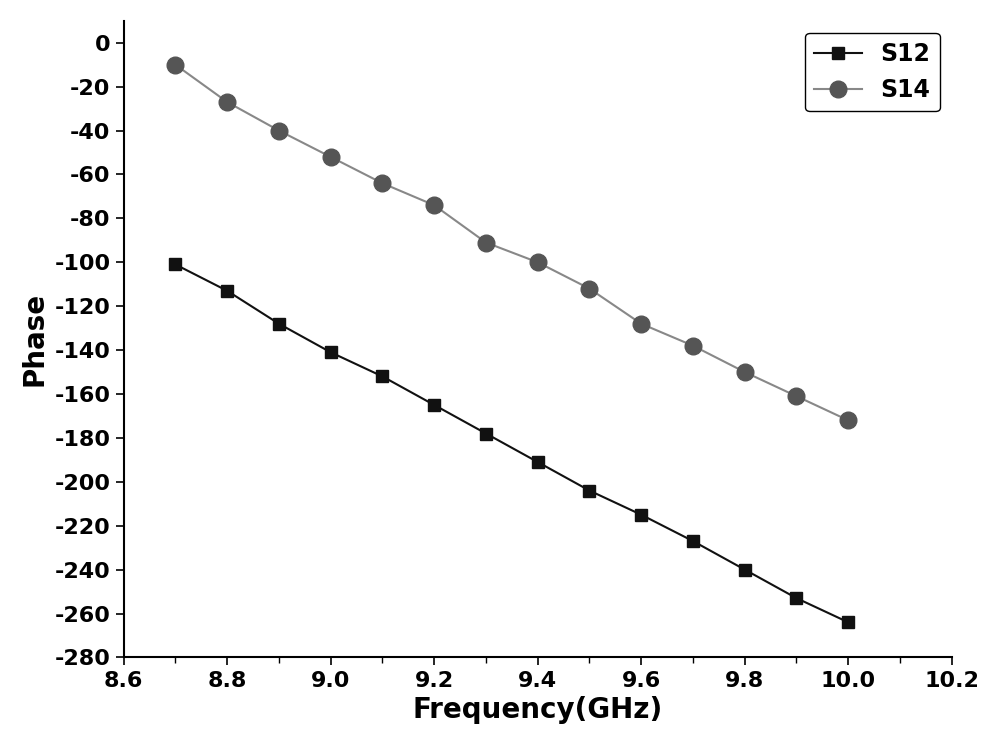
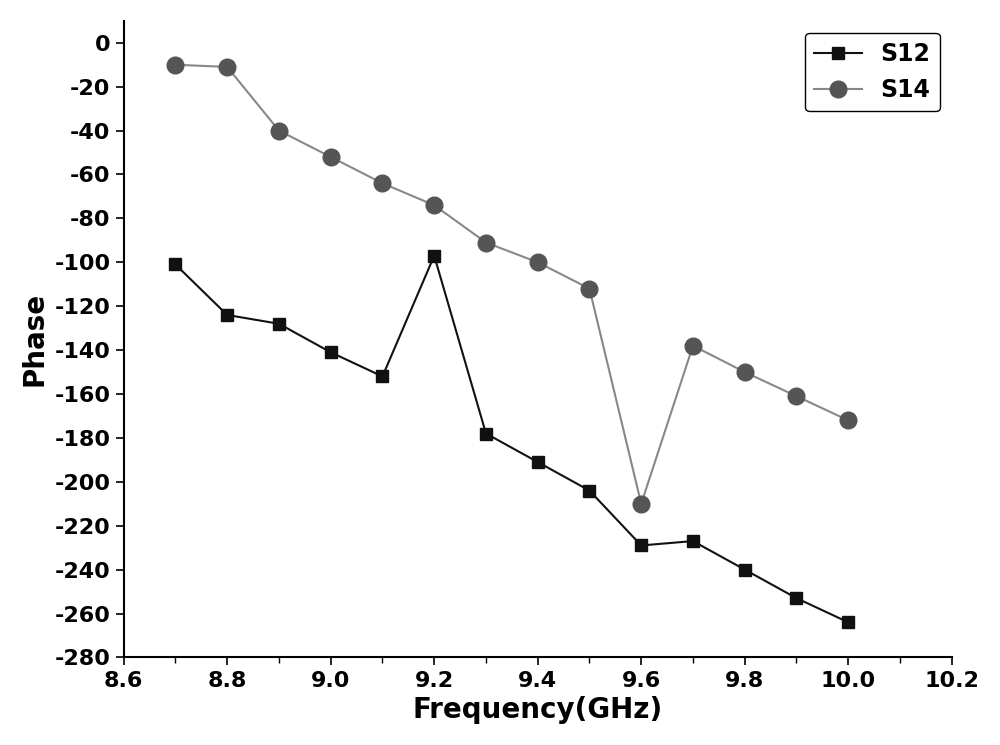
S12/8.8: -113 -> -124
S14/8.8: -27 -> -11
S12/9.2: -165 -> -97
S12/9.6: -215 -> -229
S14/9.6: -128 -> -210
